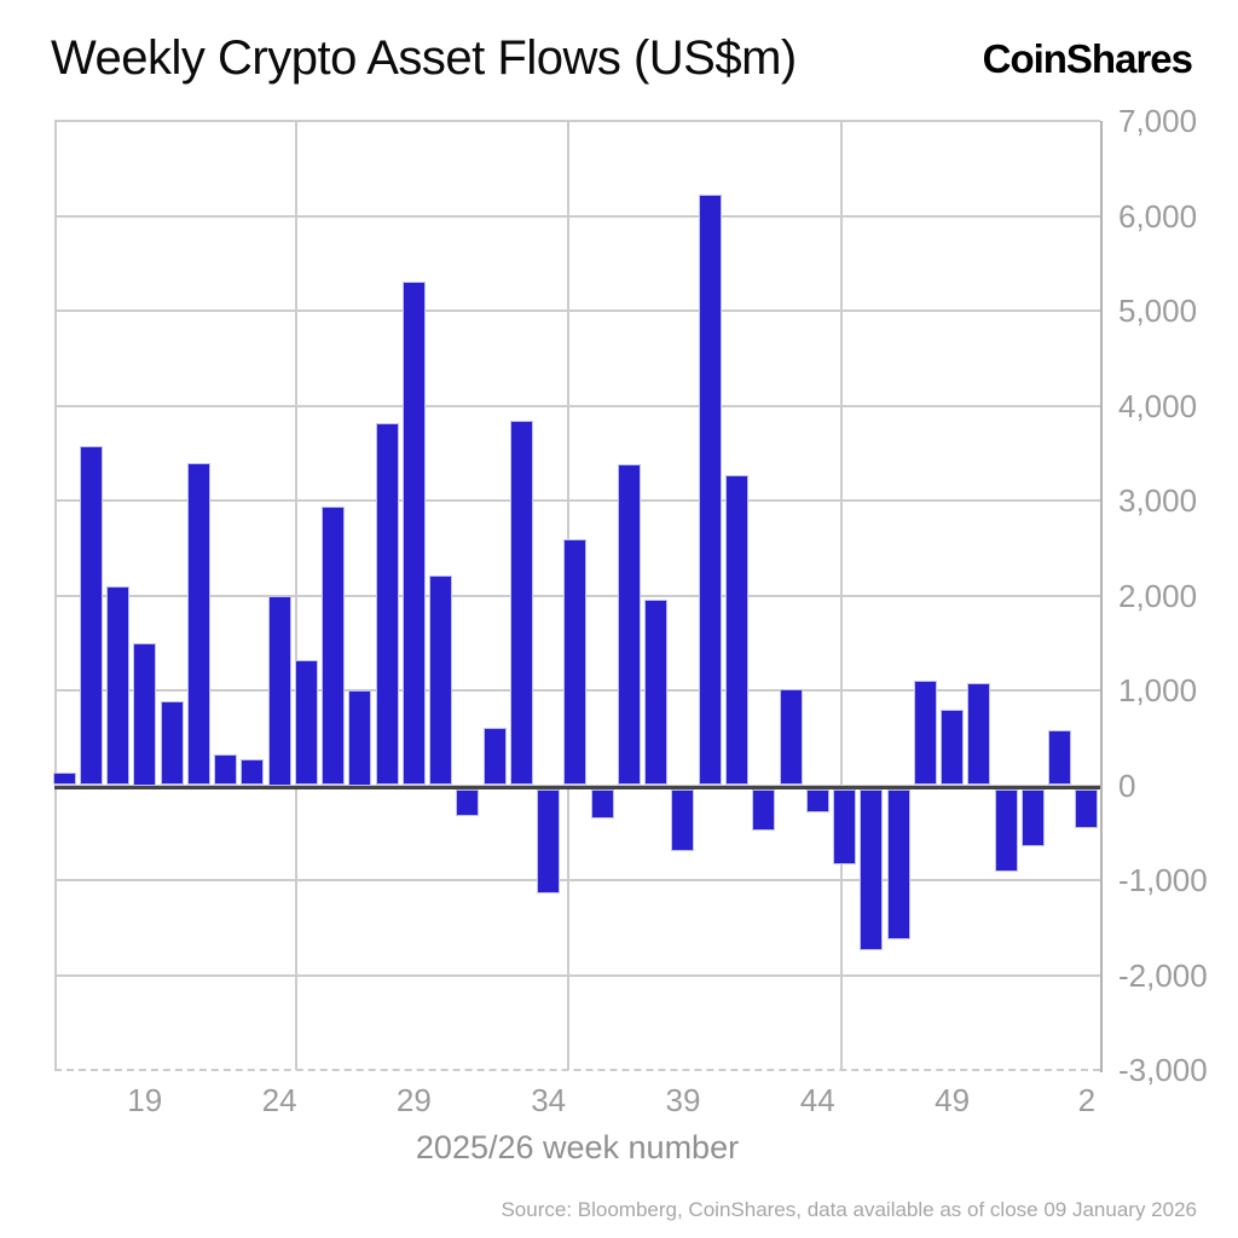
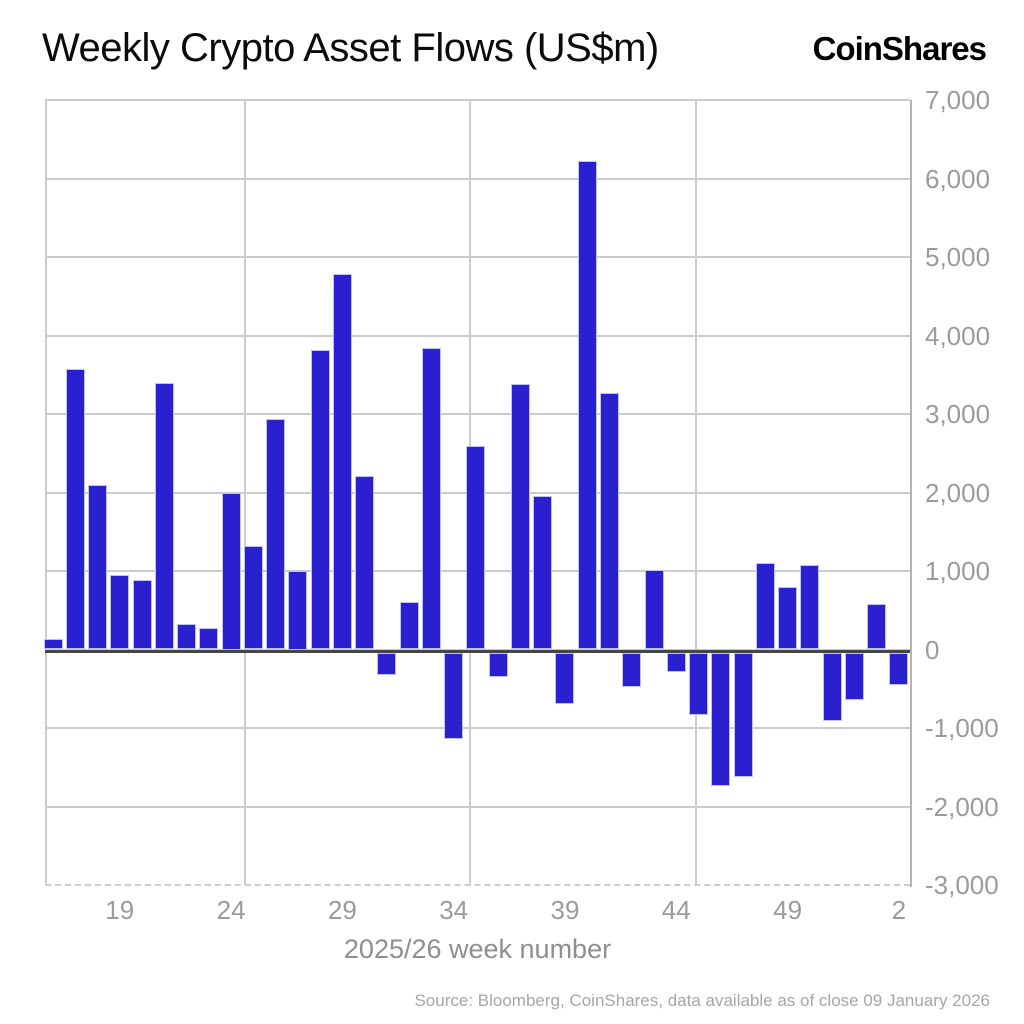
19: 1500 -> 1000
29: 5300 -> 4800
